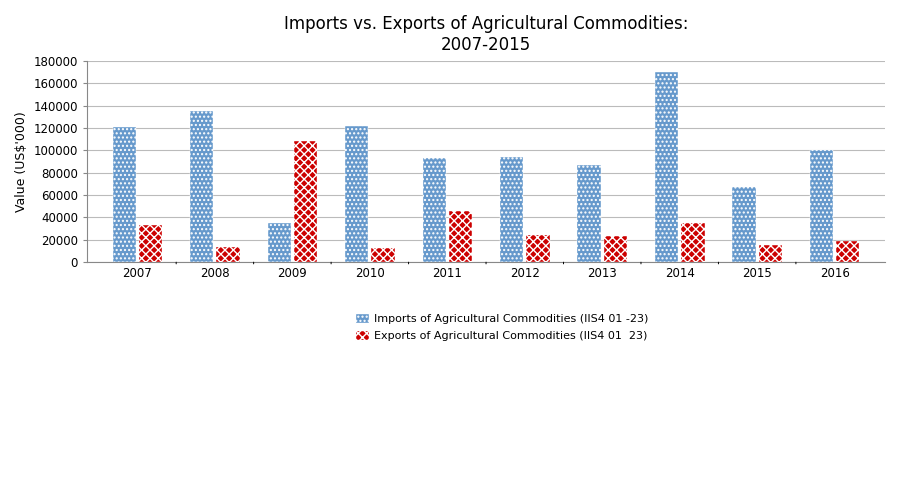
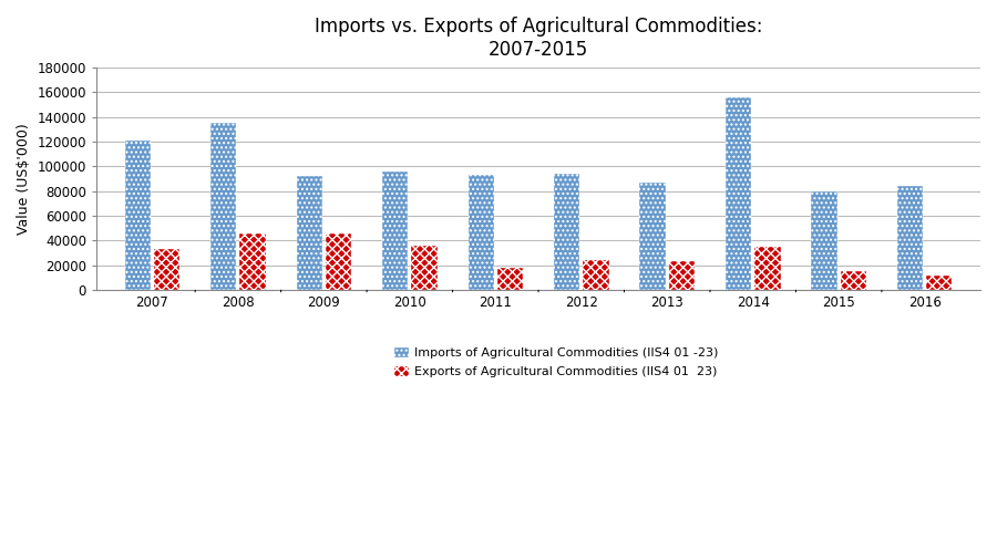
Exports of Agricultural Commodities (IIS4 01 23)/2008: 14000 -> 46000
Imports of Agricultural Commodities (IIS4 01 -23)/2009: 35000 -> 92000
Exports of Agricultural Commodities (IIS4 01 23)/2009: 108000 -> 46000
Imports of Agricultural Commodities (IIS4 01 -23)/2010: 122000 -> 96000
Exports of Agricultural Commodities (IIS4 01 23)/2010: 13000 -> 36000
Exports of Agricultural Commodities (IIS4 01 23)/2011: 46000 -> 18000
Imports of Agricultural Commodities (IIS4 01 -23)/2014: 170000 -> 156000
Imports of Agricultural Commodities (IIS4 01 -23)/2015: 67000 -> 80000
Imports of Agricultural Commodities (IIS4 01 -23)/2016: 100000 -> 84000
Exports of Agricultural Commodities (IIS4 01 23)/2016: 19000 -> 12000
